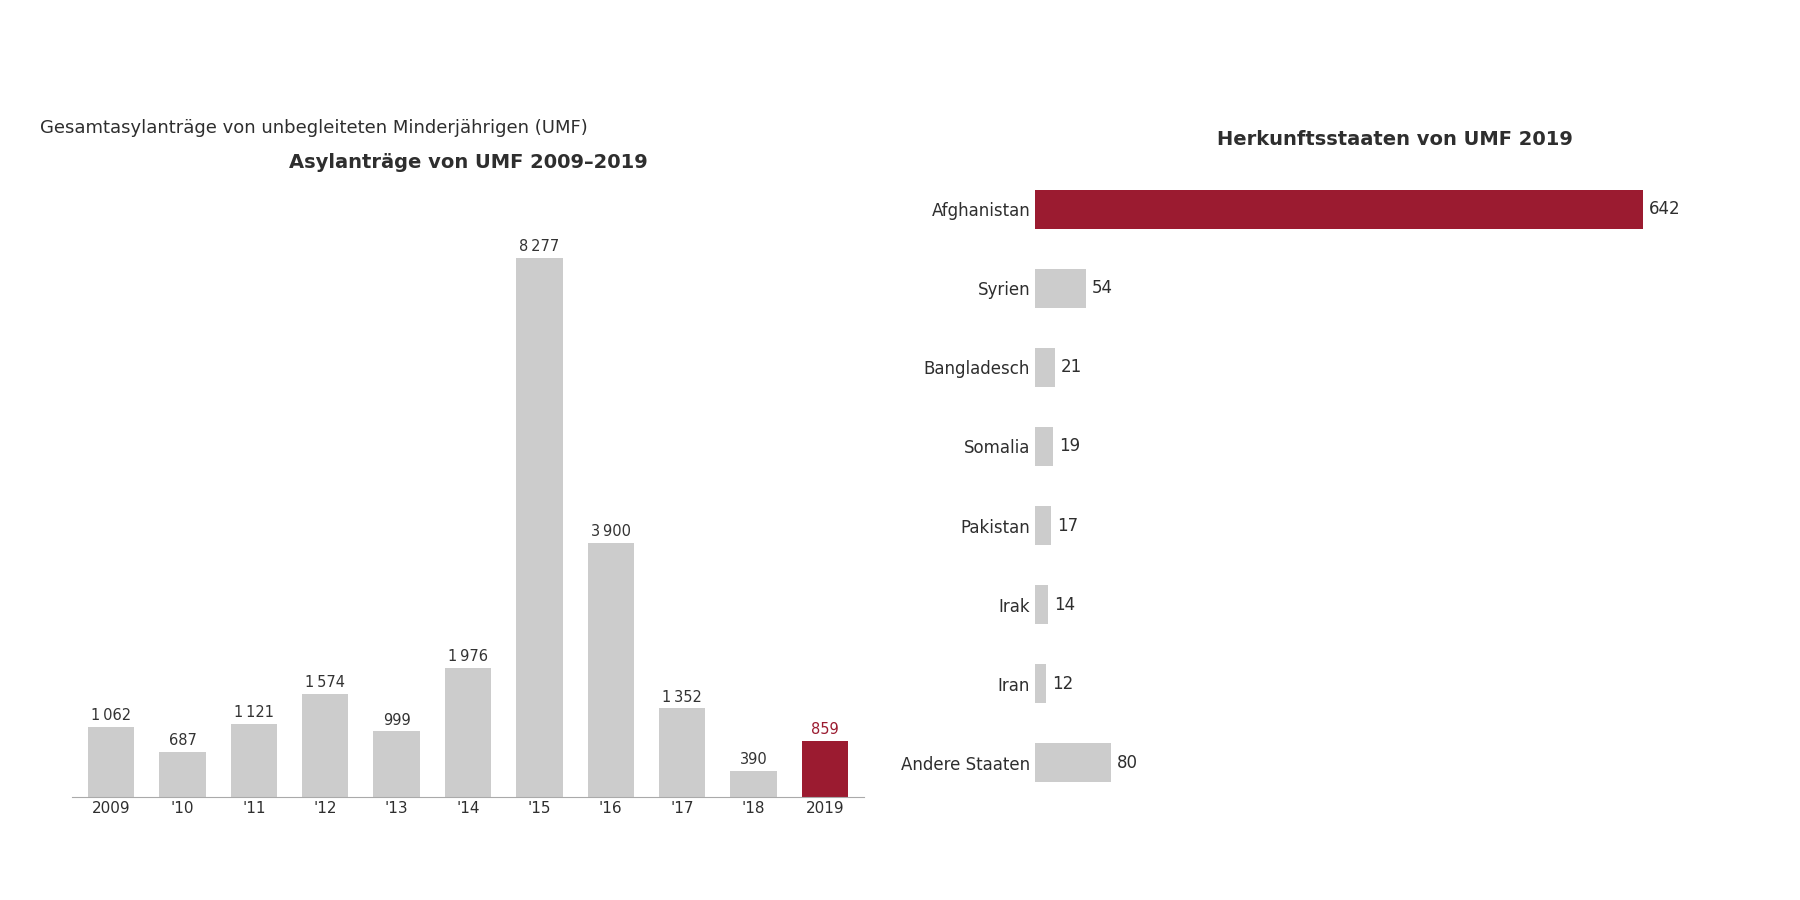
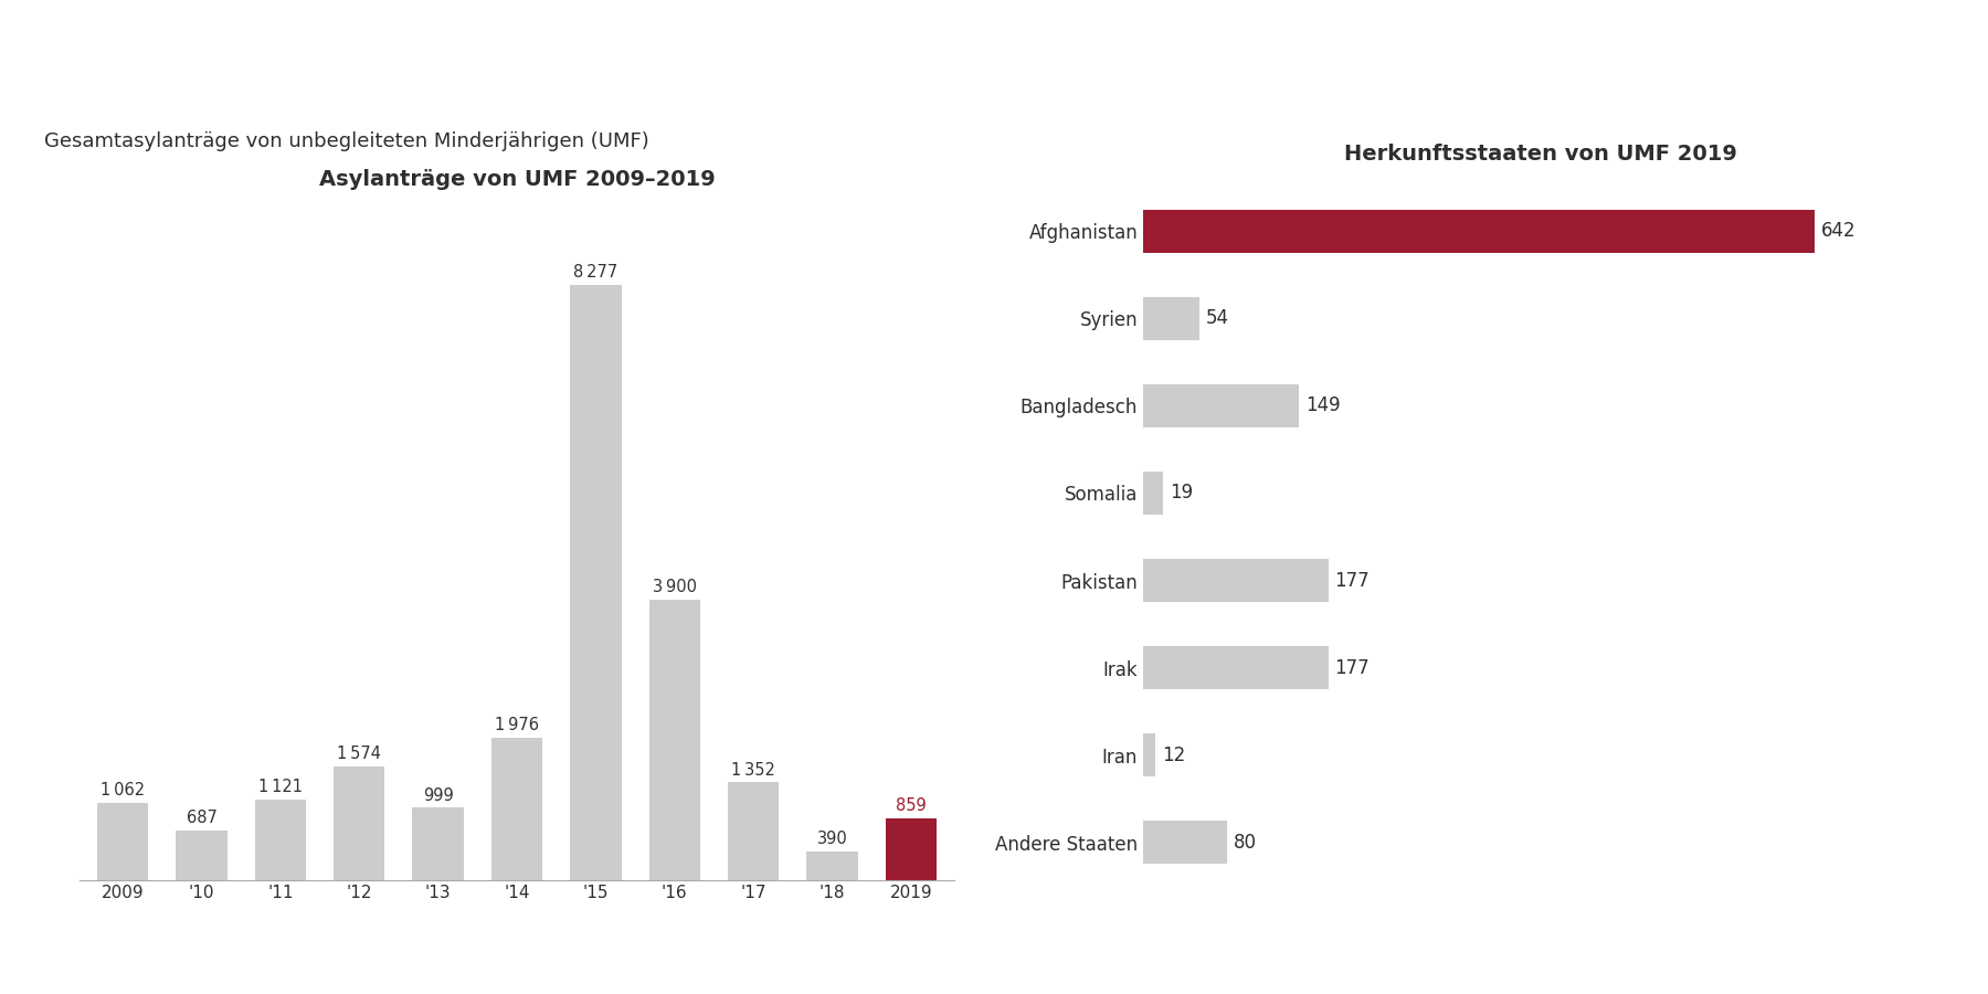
Herkunftsstaaten von UMF 2019/Bangladesch: 21 -> 149
Herkunftsstaaten von UMF 2019/Pakistan: 17 -> 177
Herkunftsstaaten von UMF 2019/Irak: 14 -> 177
